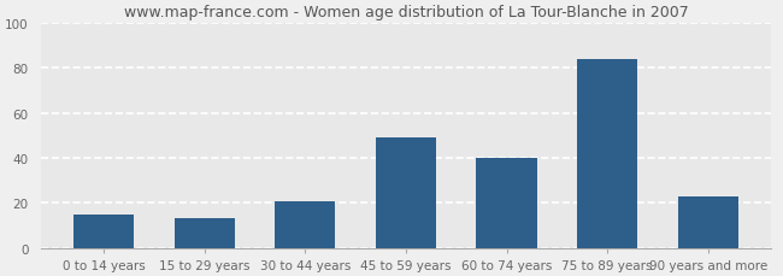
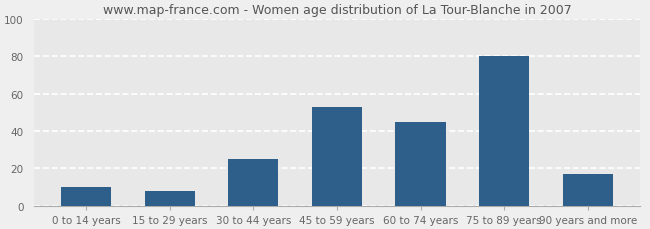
0 to 14 years: 15 -> 10
15 to 29 years: 13 -> 8
30 to 44 years: 21 -> 25
45 to 59 years: 49 -> 53
60 to 74 years: 40 -> 45
75 to 89 years: 84 -> 80
90 years and more: 23 -> 17
